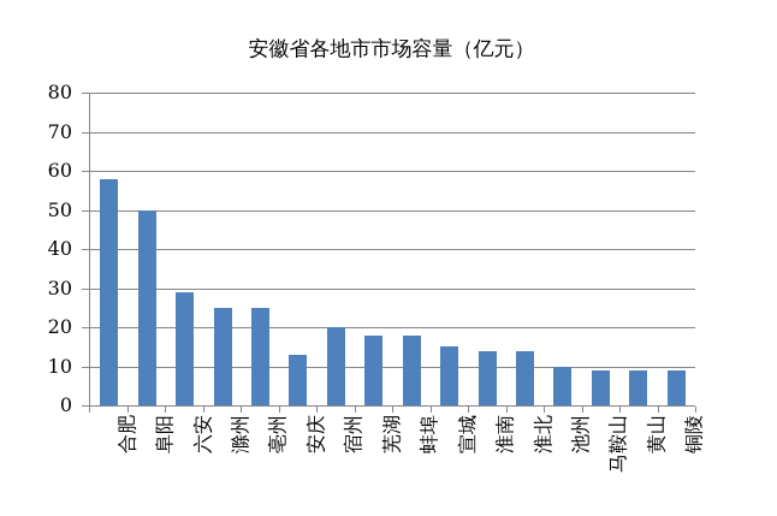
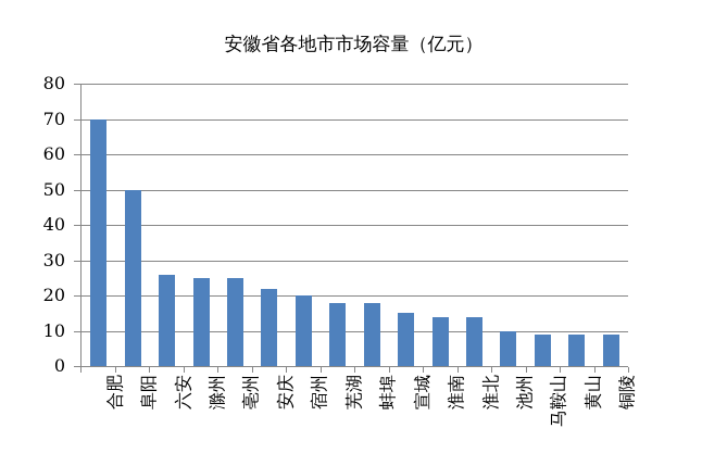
合肥: 58 -> 70
六安: 29 -> 26
安庆: 13 -> 22
